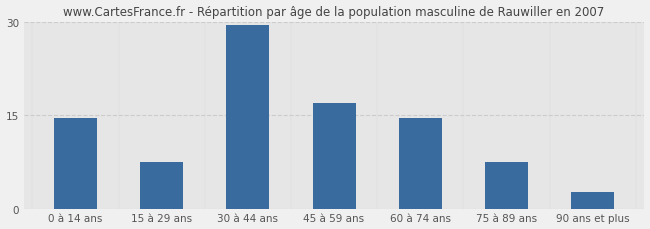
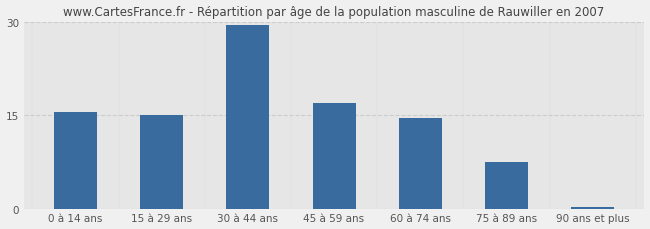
0 à 14 ans: 14.6 -> 15.5
15 à 29 ans: 7.4 -> 15.0
90 ans et plus: 2.6 -> 0.3
